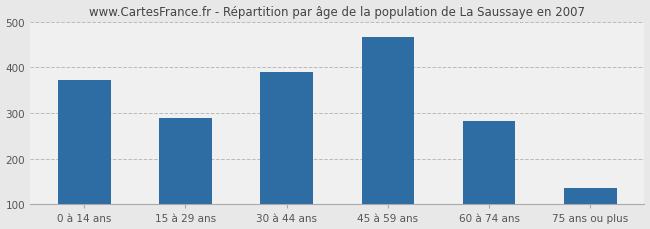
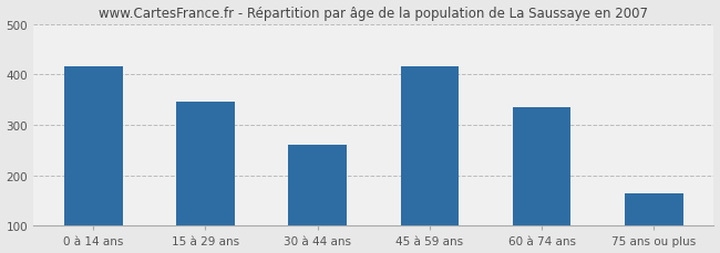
0 à 14 ans: 373 -> 415
15 à 29 ans: 288 -> 345
30 à 44 ans: 390 -> 260
45 à 59 ans: 466 -> 415
60 à 74 ans: 282 -> 335
75 ans ou plus: 135 -> 165
